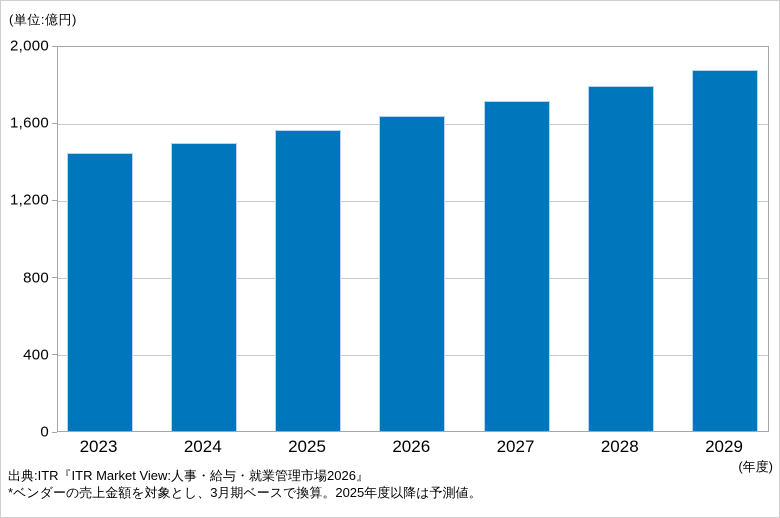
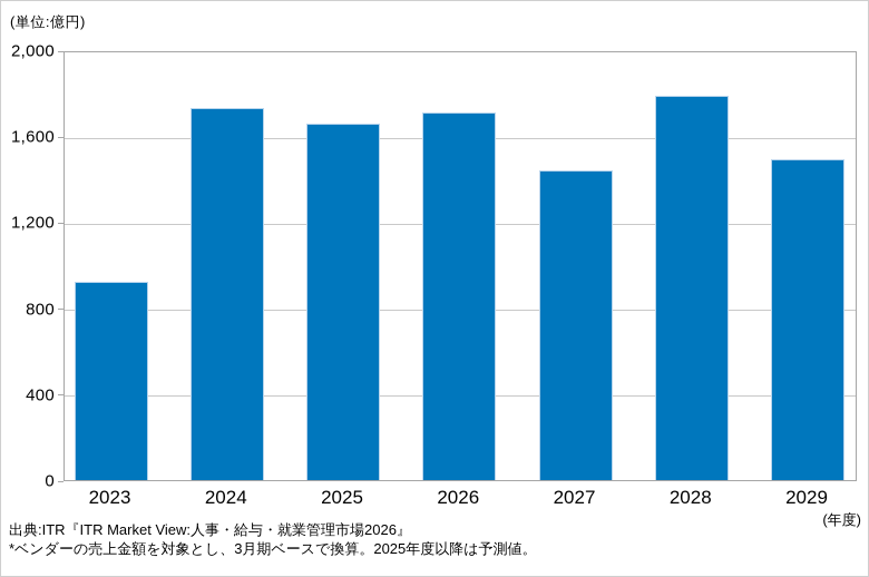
2023: 1440 -> 920
2024: 1490 -> 1730
2025: 1560 -> 1660
2026: 1630 -> 1710
2027: 1710 -> 1440
2029: 1870 -> 1490
